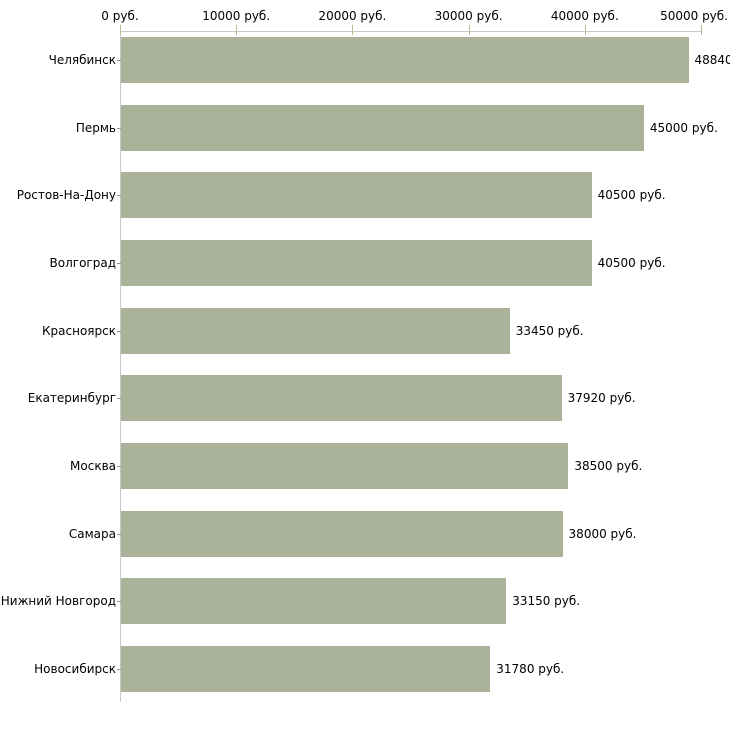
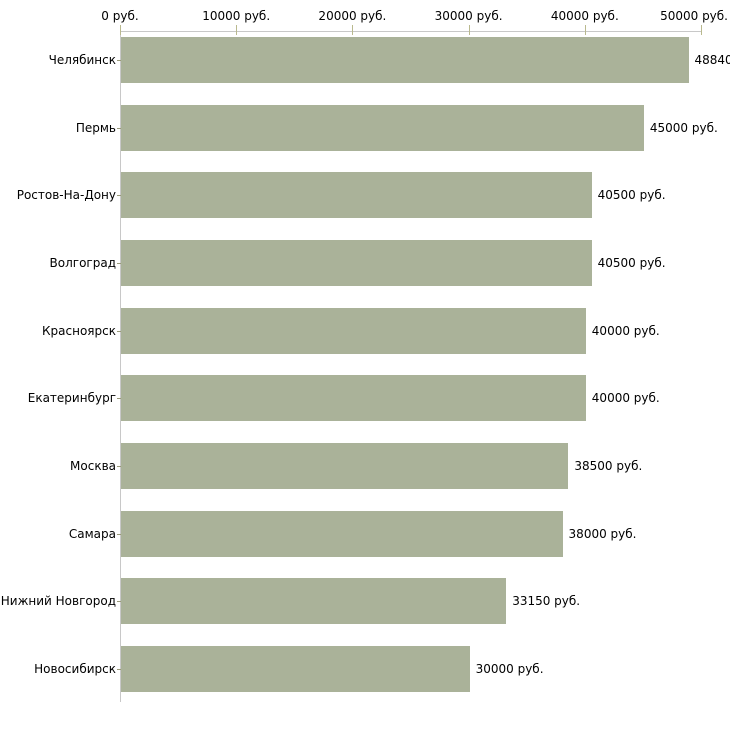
Красноярск: 33450 -> 40000
Екатеринбург: 37920 -> 40000
Новосибирск: 31780 -> 30000
